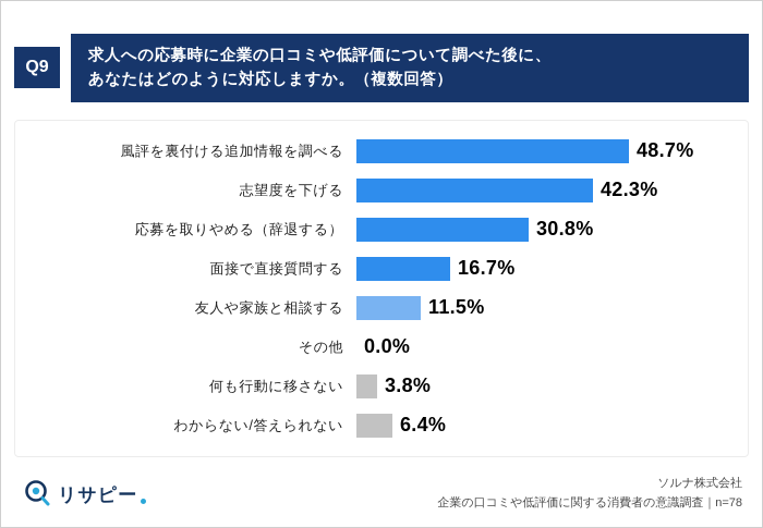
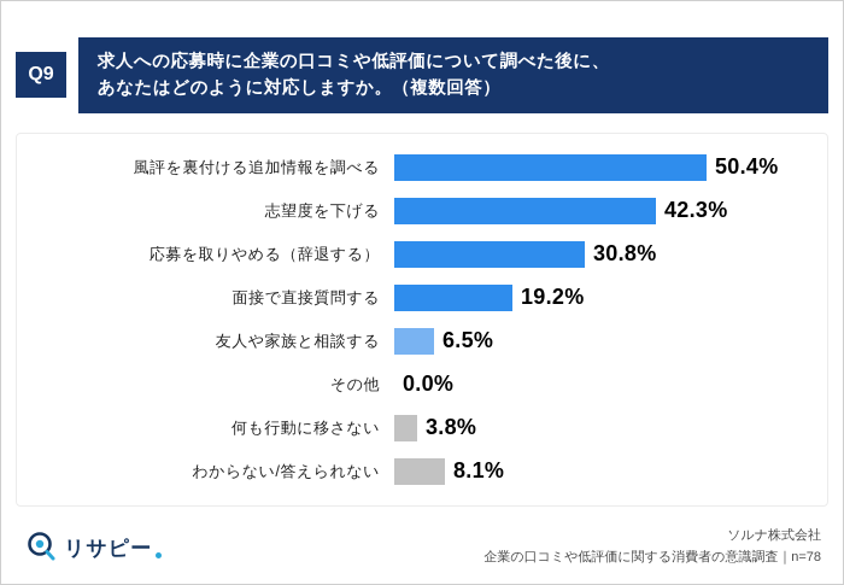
風評を裏付ける追加情報を調べる: 48.7% -> 50.4%
面接で直接質問する: 16.7% -> 19.2%
友人や家族と相談する: 11.5% -> 6.5%
わからない/答えられない: 6.4% -> 8.1%
